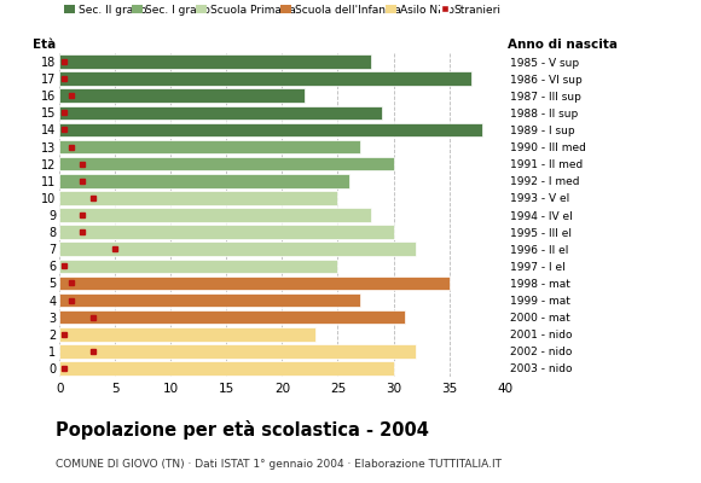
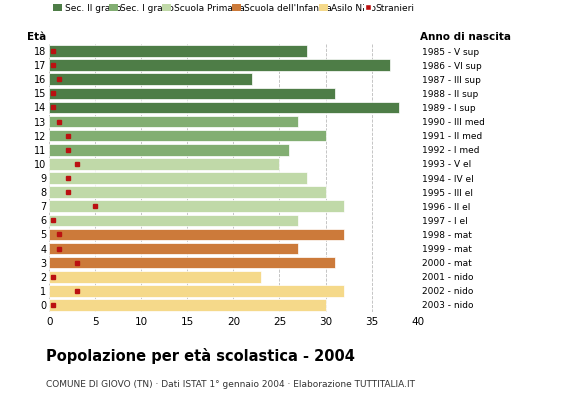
15: 29 -> 31
6: 25 -> 27
5: 35 -> 32
